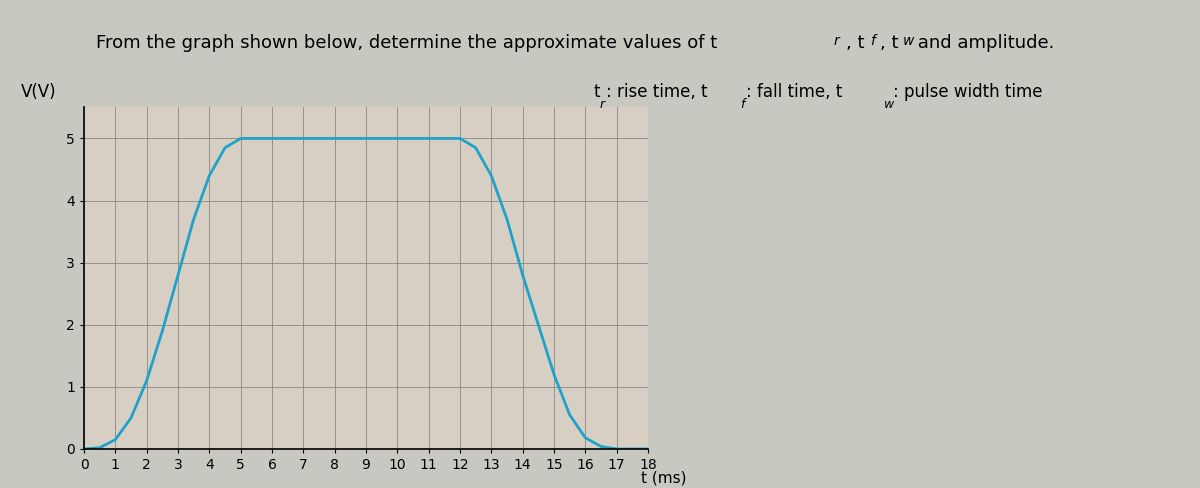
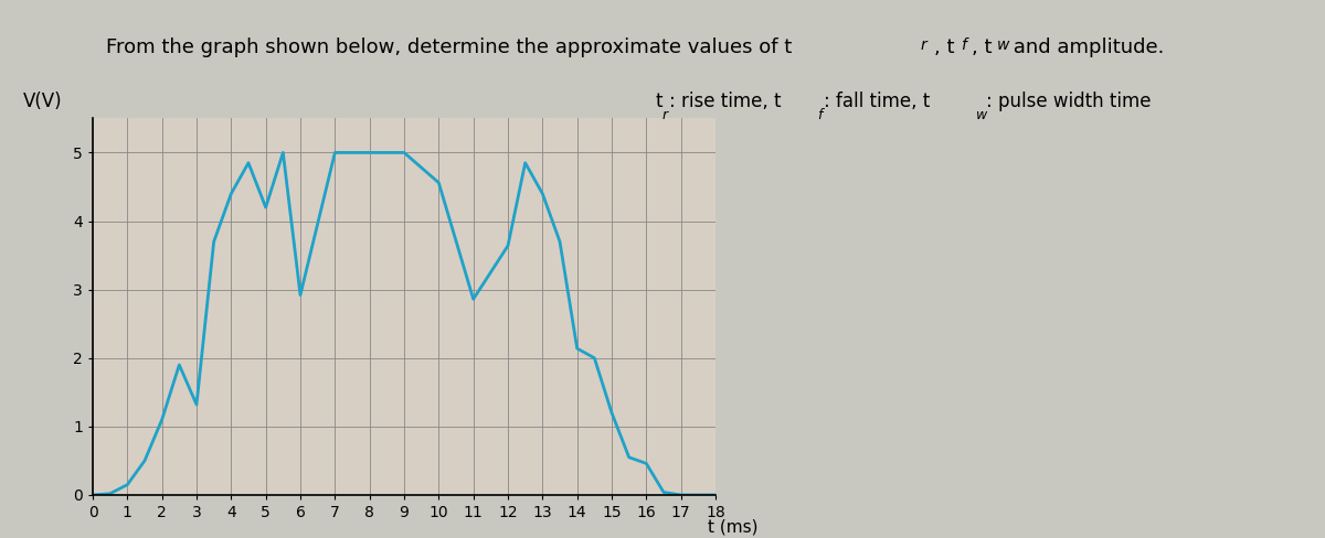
3: 2.80 -> 1.32
5: 5.00 -> 4.20
6: 5.00 -> 2.92
10: 5.00 -> 4.56
11: 5.00 -> 2.86
12: 5.00 -> 3.64
14: 2.80 -> 2.14
16: 0.18 -> 0.46
